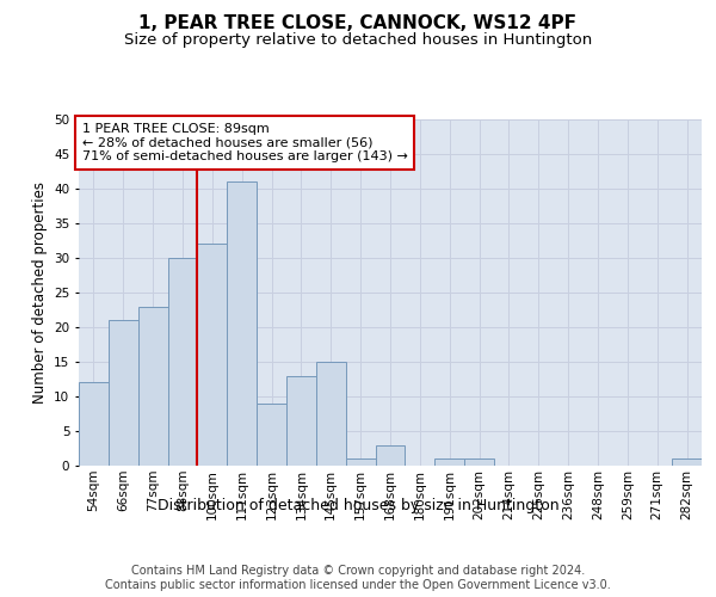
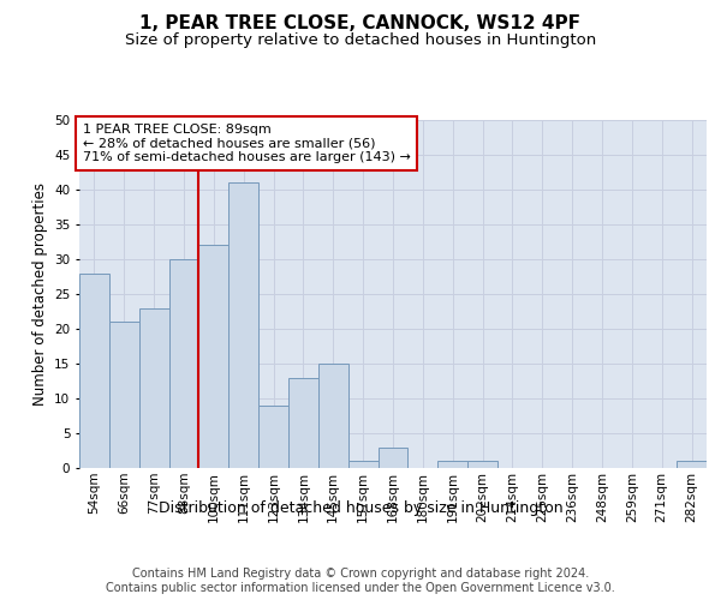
54sqm: 12 -> 28
